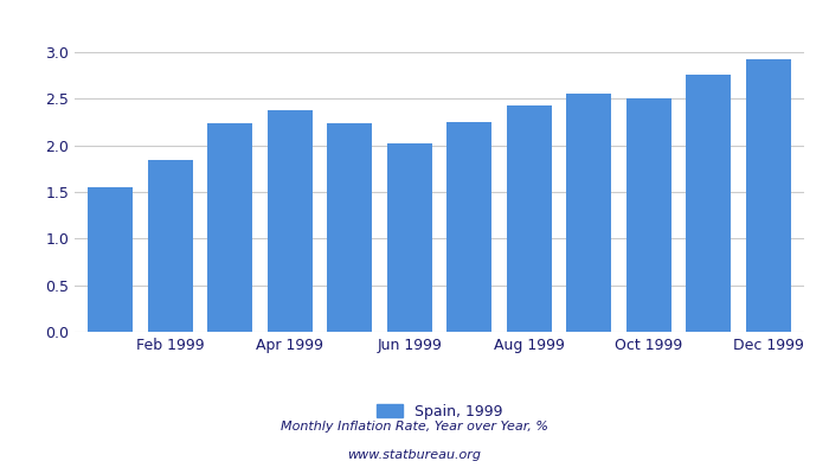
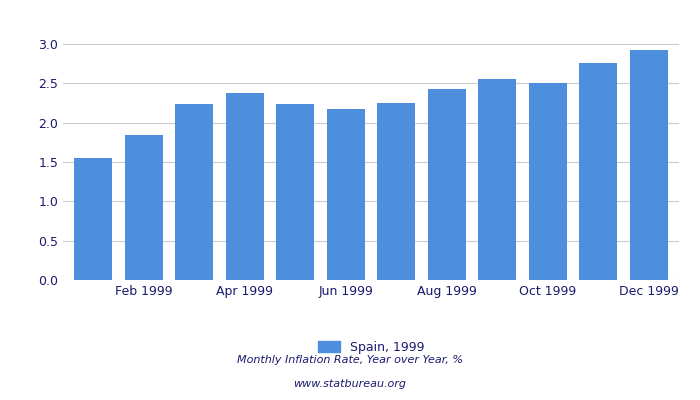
Jun 1999: 2.02 -> 2.17
